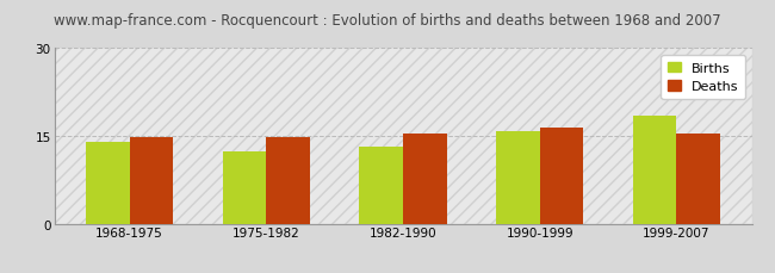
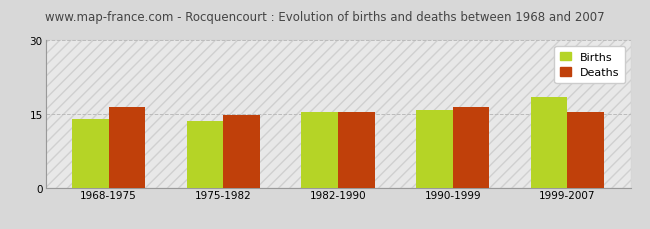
Deaths/1968-1975: 14.8 -> 16.5
Births/1975-1982: 12.4 -> 13.5
Births/1982-1990: 13.2 -> 15.5
